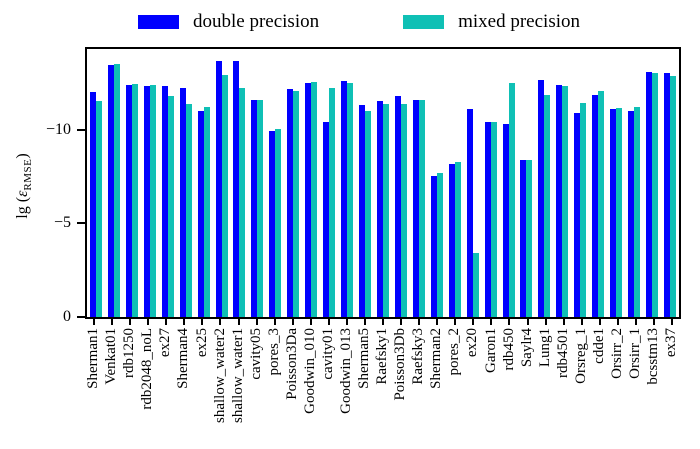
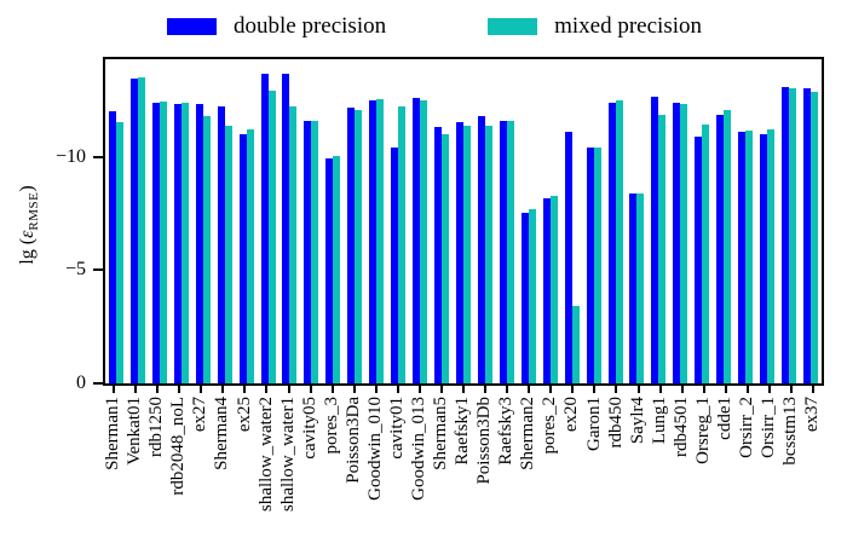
double precision/rdb450: -10.3 -> -12.4
